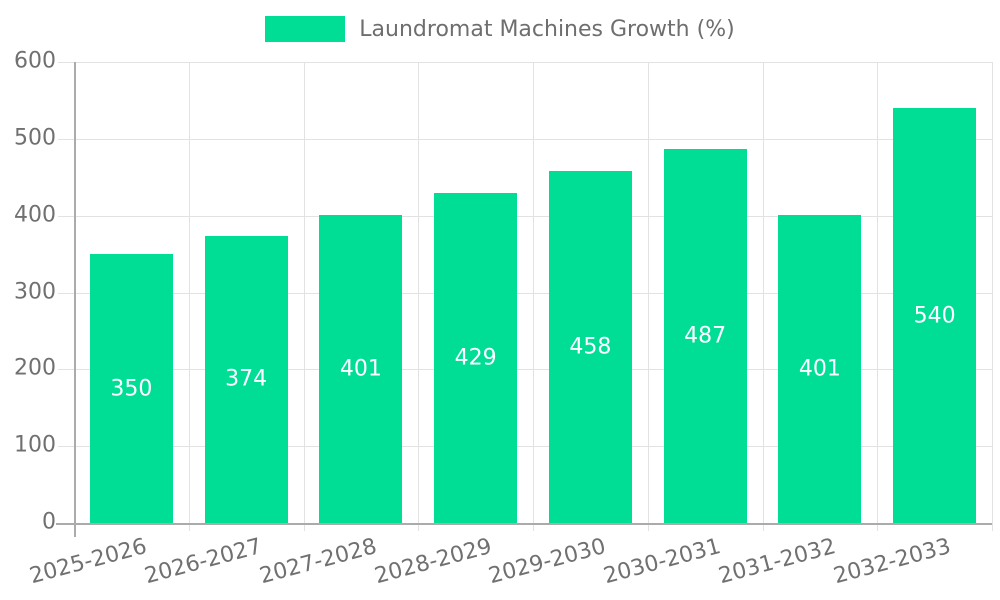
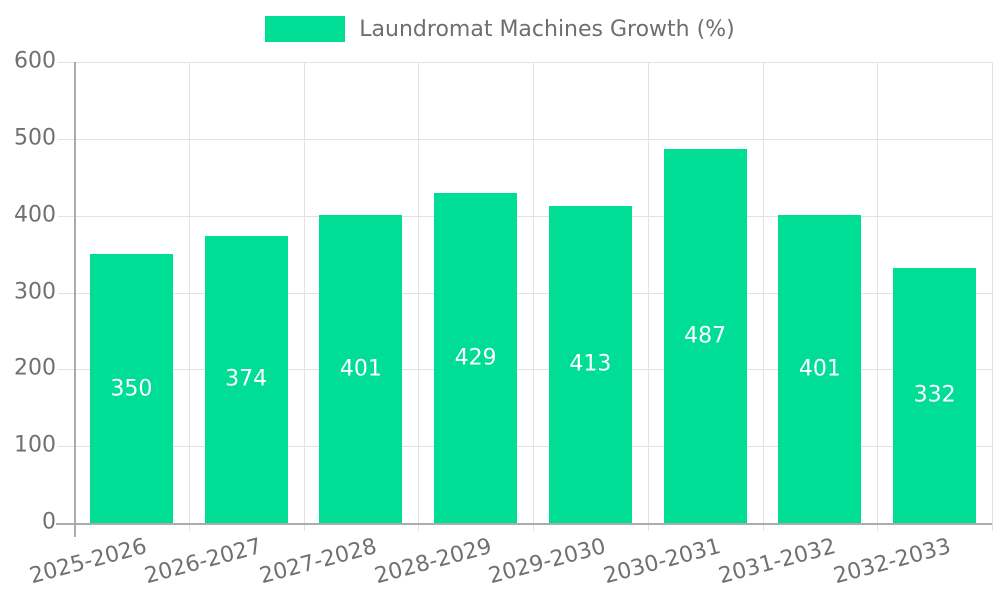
2029-2030: 458 -> 413
2032-2033: 540 -> 332
